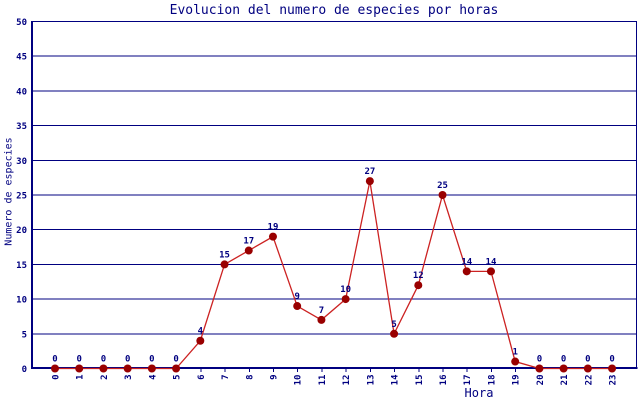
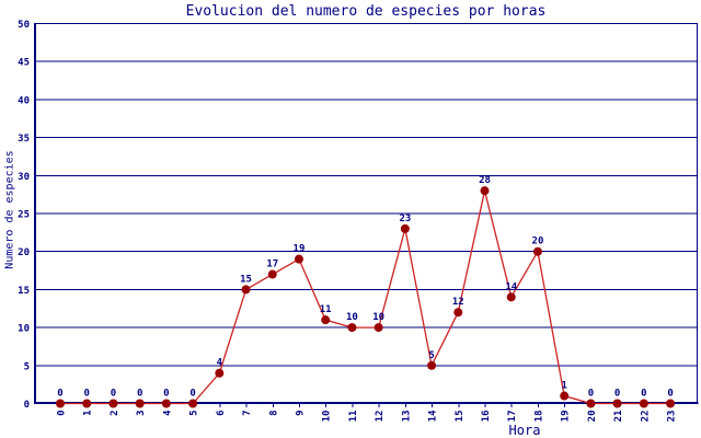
10: 9 -> 11
11: 7 -> 10
13: 27 -> 23
16: 25 -> 28
18: 14 -> 20
